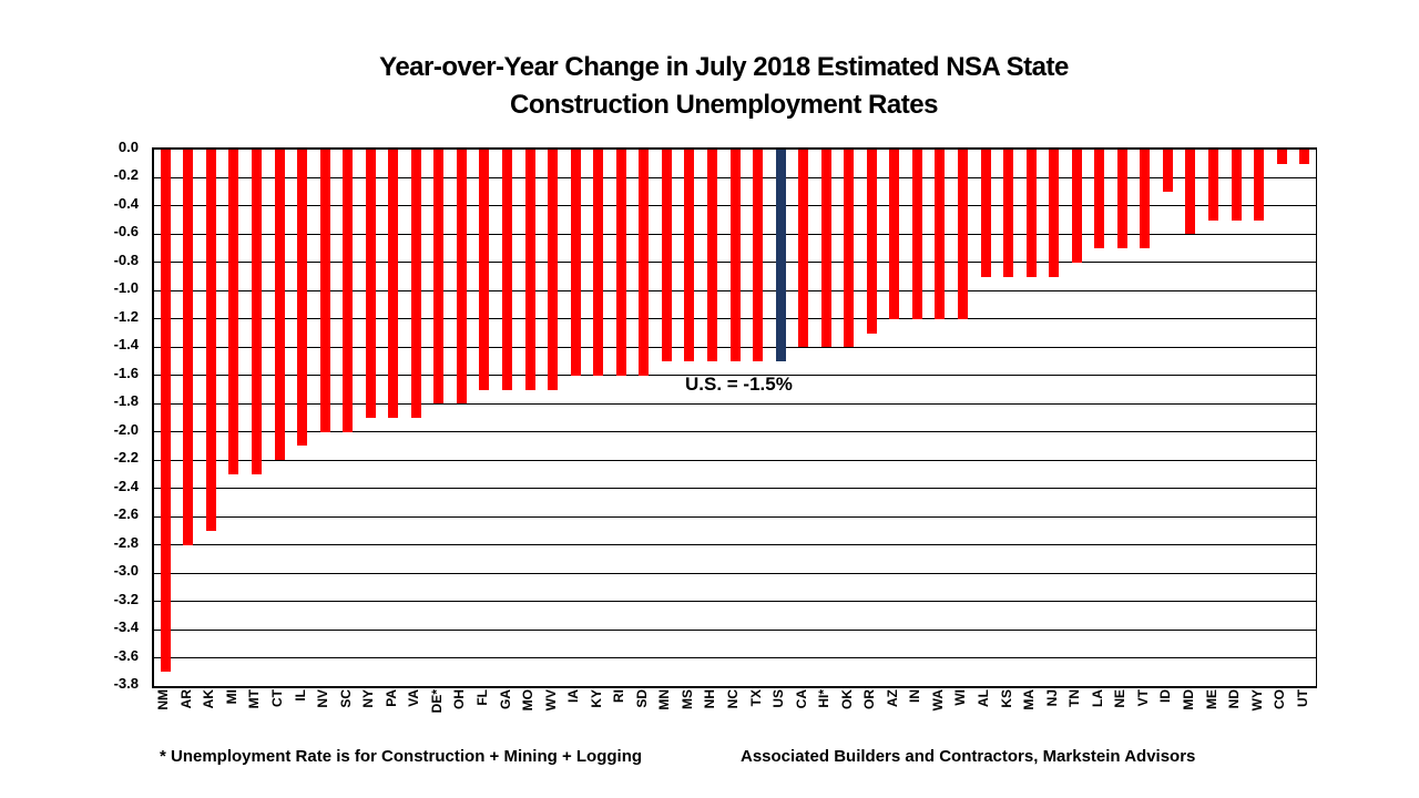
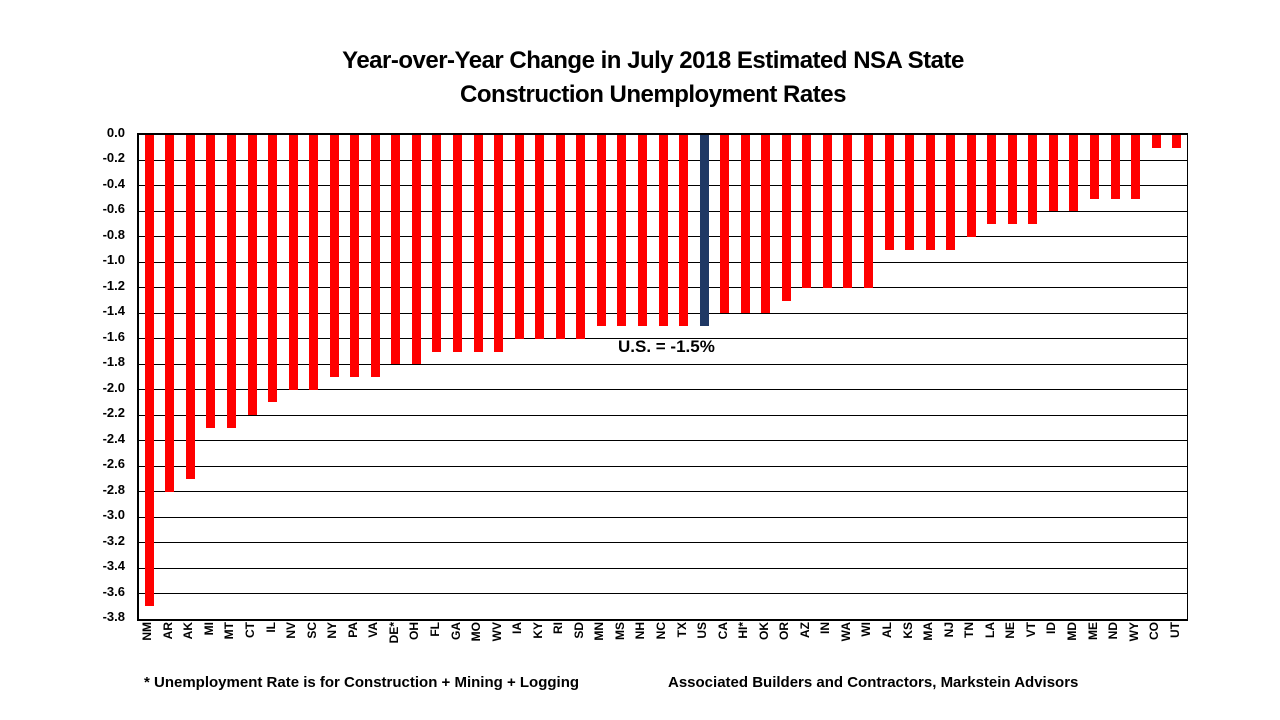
ID: -0.3 -> -0.6
